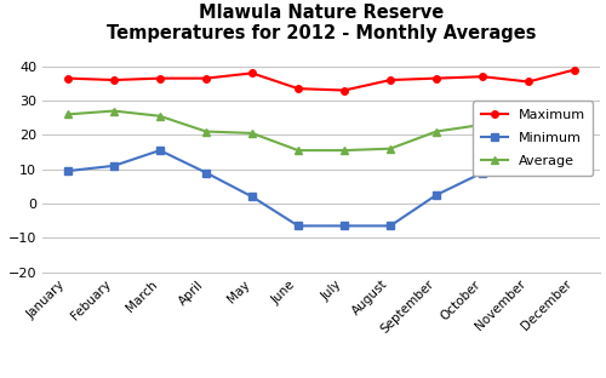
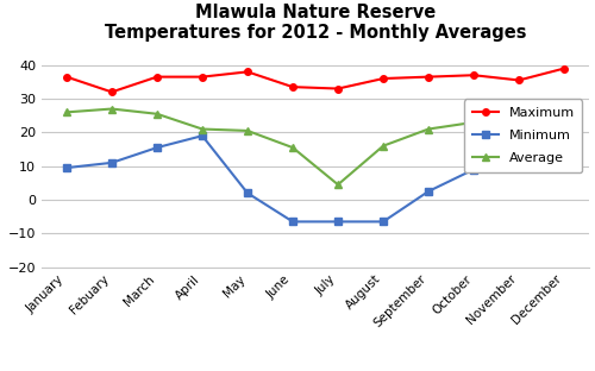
Maximum/Febuary: 36.0 -> 32.0
Minimum/April: 9.0 -> 19.0
Average/July: 15.5 -> 4.5
